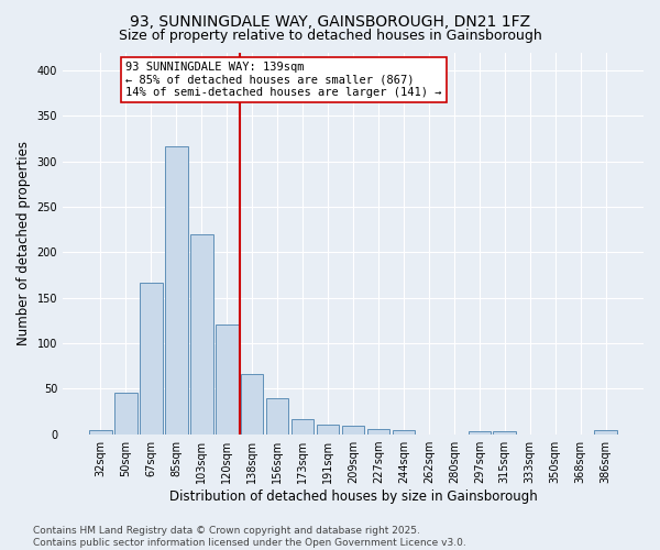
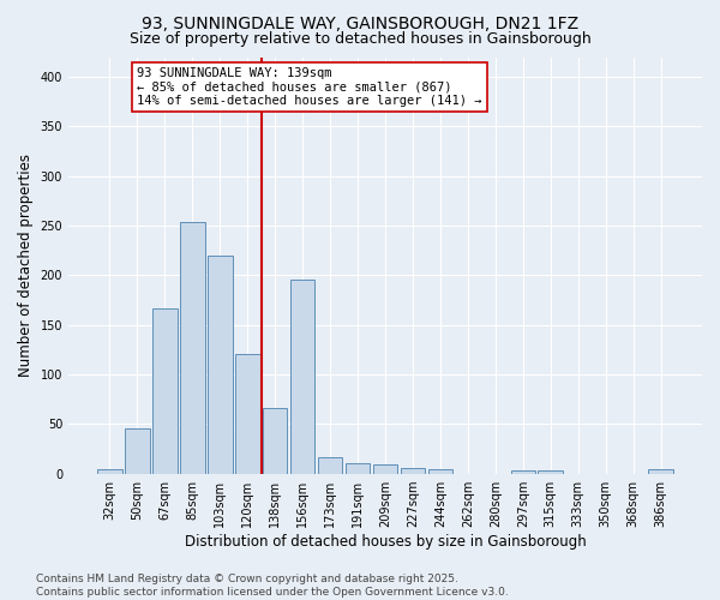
85sqm: 317 -> 254
156sqm: 40 -> 196
